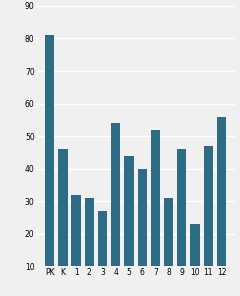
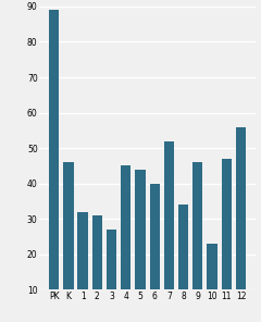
PK: 81 -> 89
4: 54 -> 45
8: 31 -> 34
